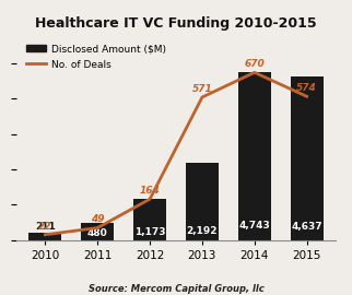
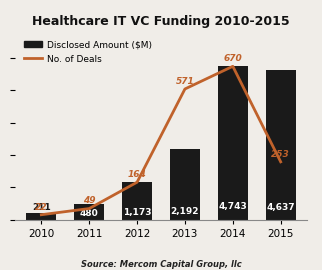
No. of Deals/2015: 574 -> 253
